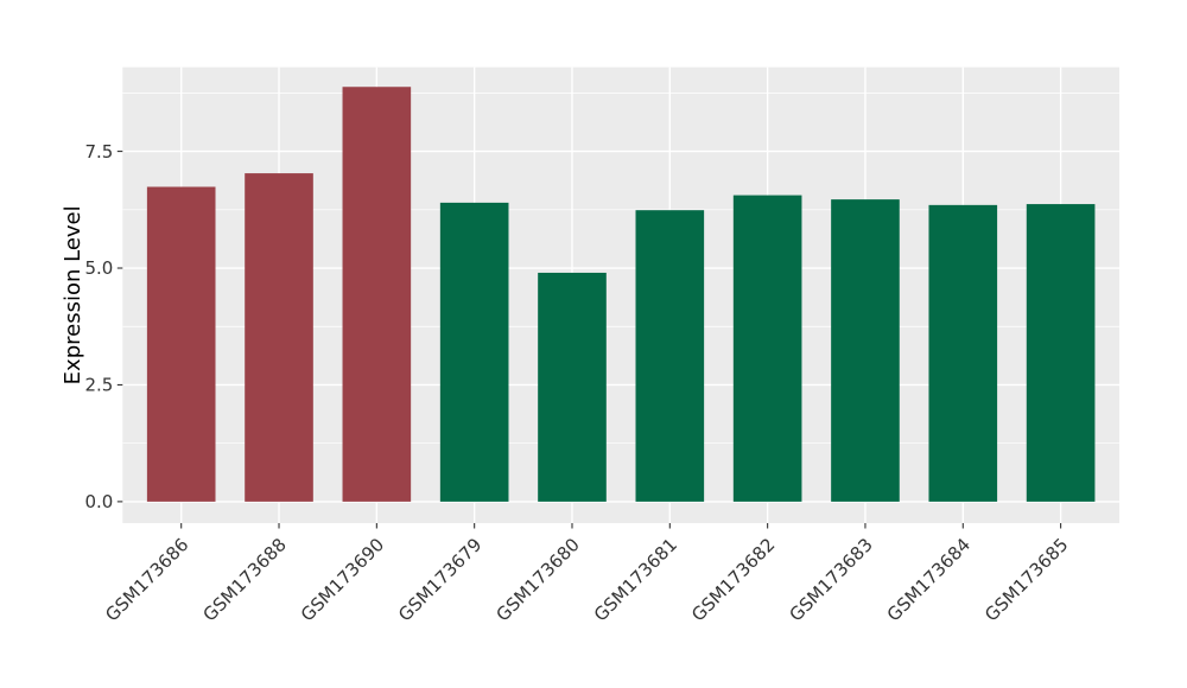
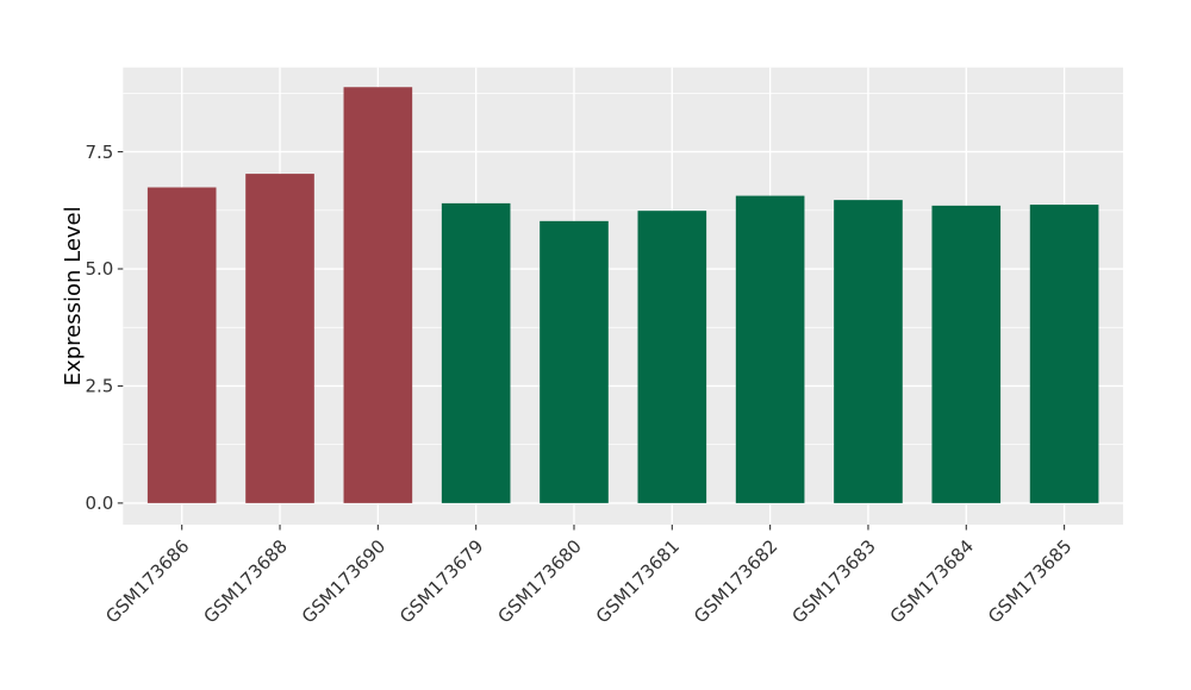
GSM173680: 4.9 -> 6.0
